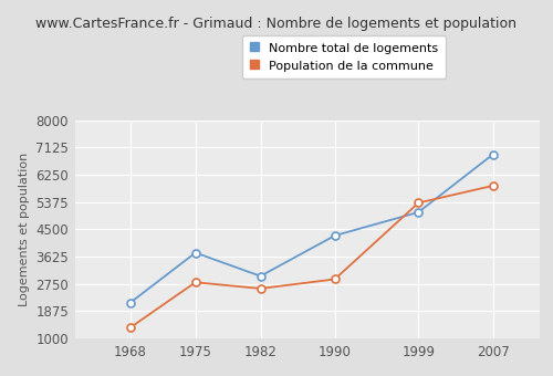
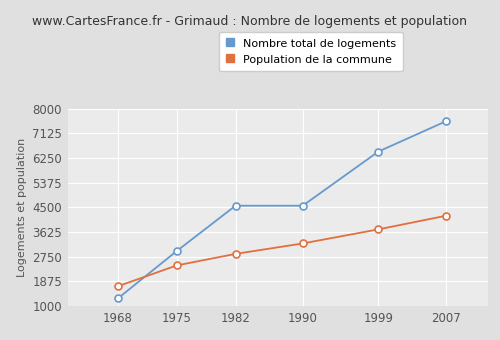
Nombre total de logements/1968: 2150 -> 1270
Population de la commune/1968: 1350 -> 1700
Nombre total de logements/1975: 3750 -> 2950
Population de la commune/1975: 2800 -> 2440
Nombre total de logements/1982: 3000 -> 4560
Population de la commune/1982: 2600 -> 2850
Nombre total de logements/1990: 4300 -> 4560
Population de la commune/1990: 2900 -> 3220
Nombre total de logements/1999: 5050 -> 6480
Population de la commune/1999: 5350 -> 3720
Nombre total de logements/2007: 6900 -> 7550
Population de la commune/2007: 5900 -> 4200
